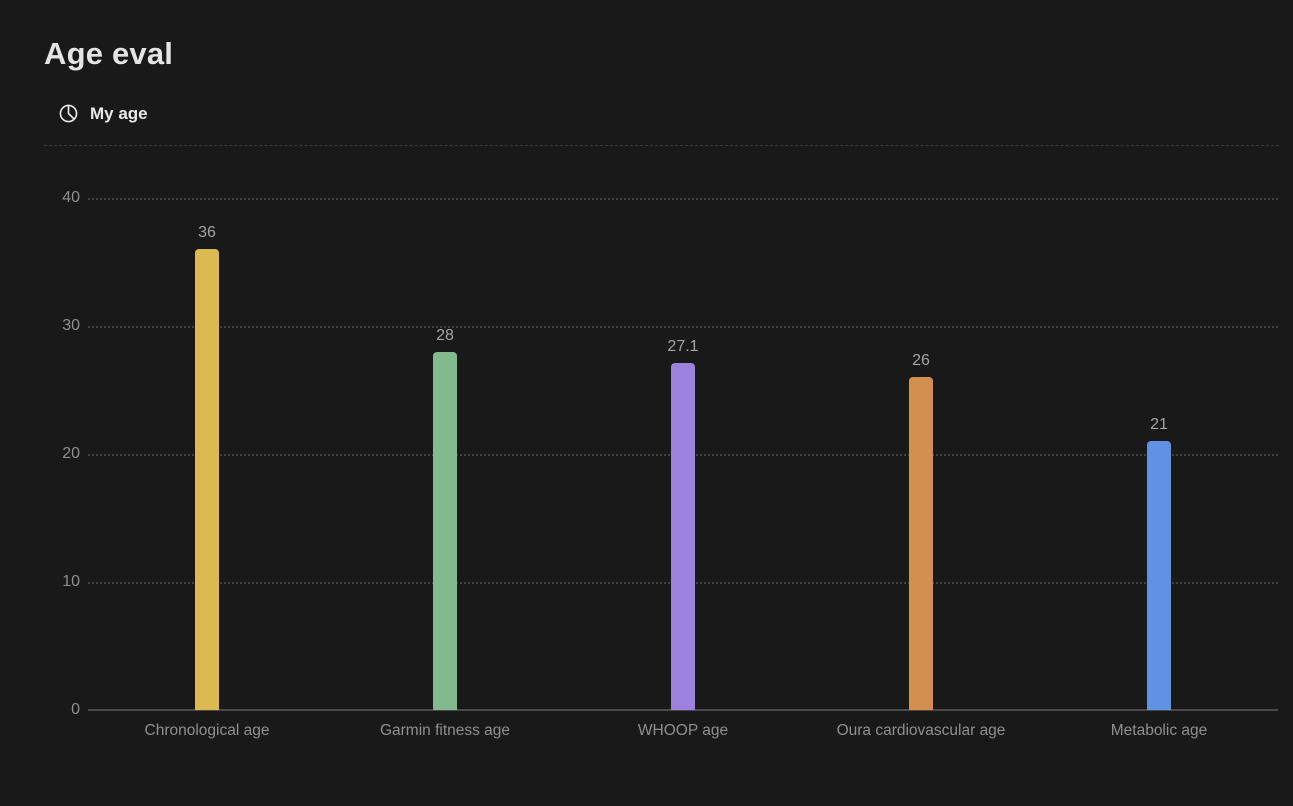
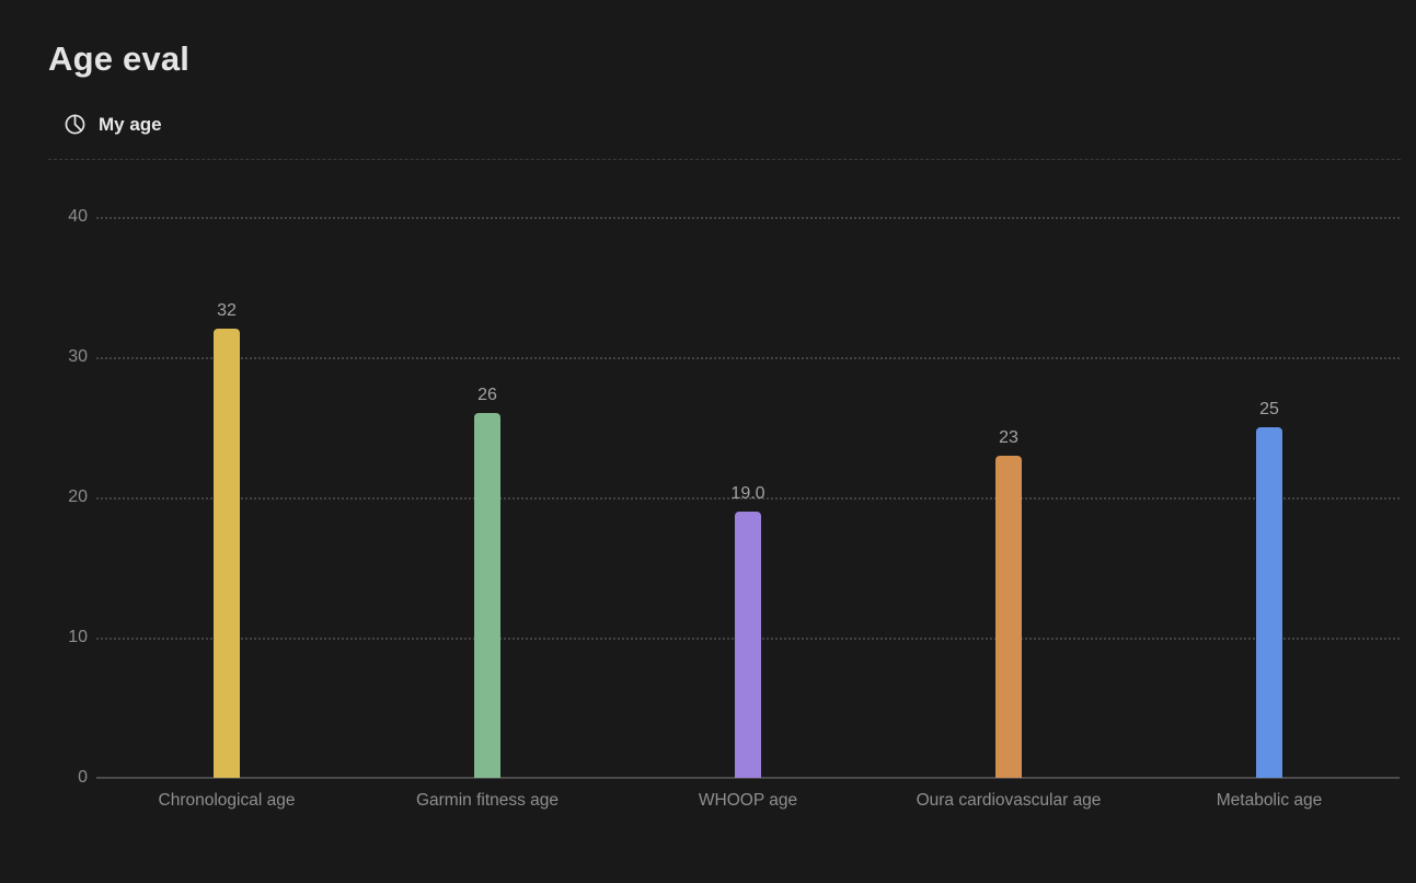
Chronological age: 36 -> 32
Garmin fitness age: 28 -> 26
WHOOP age: 27.1 -> 19.0
Oura cardiovascular age: 26 -> 23
Metabolic age: 21 -> 25
